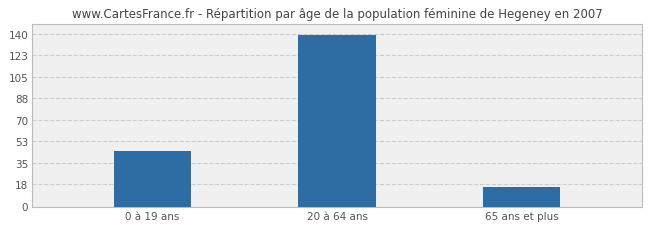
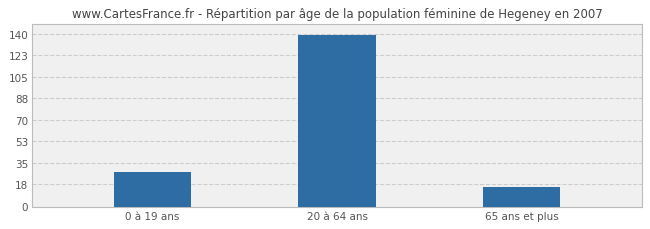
0 à 19 ans: 45 -> 28
